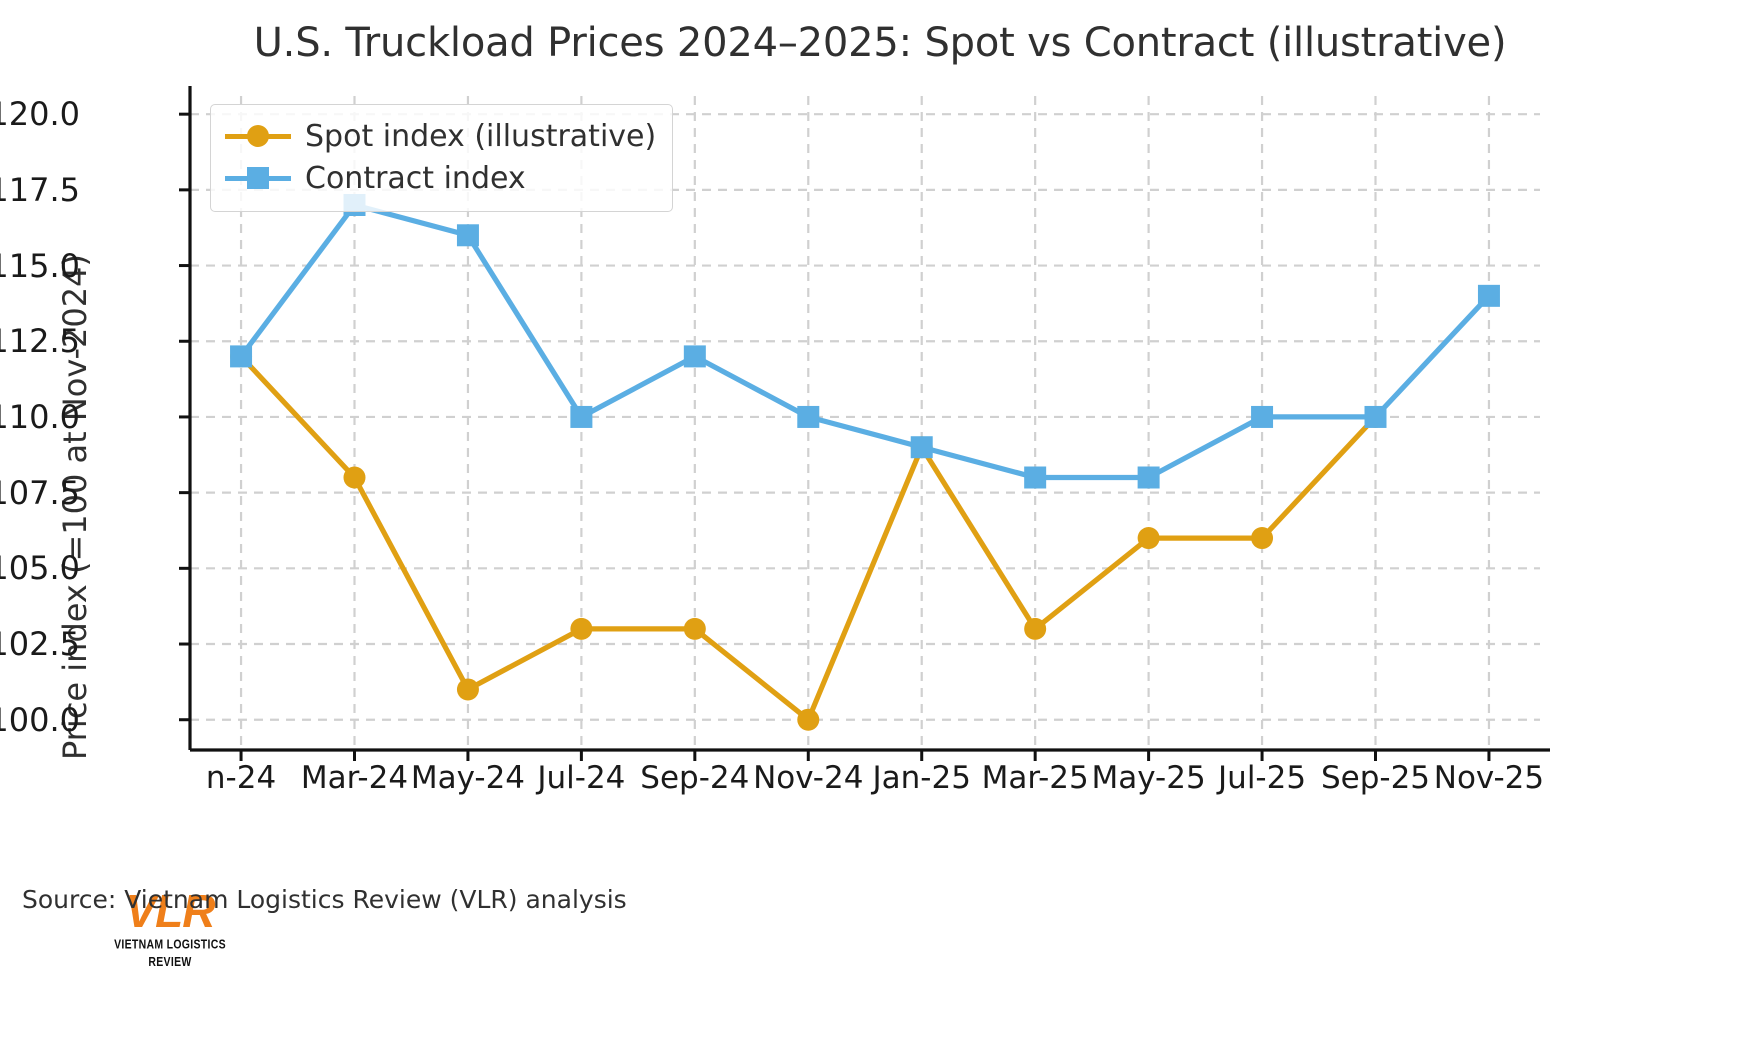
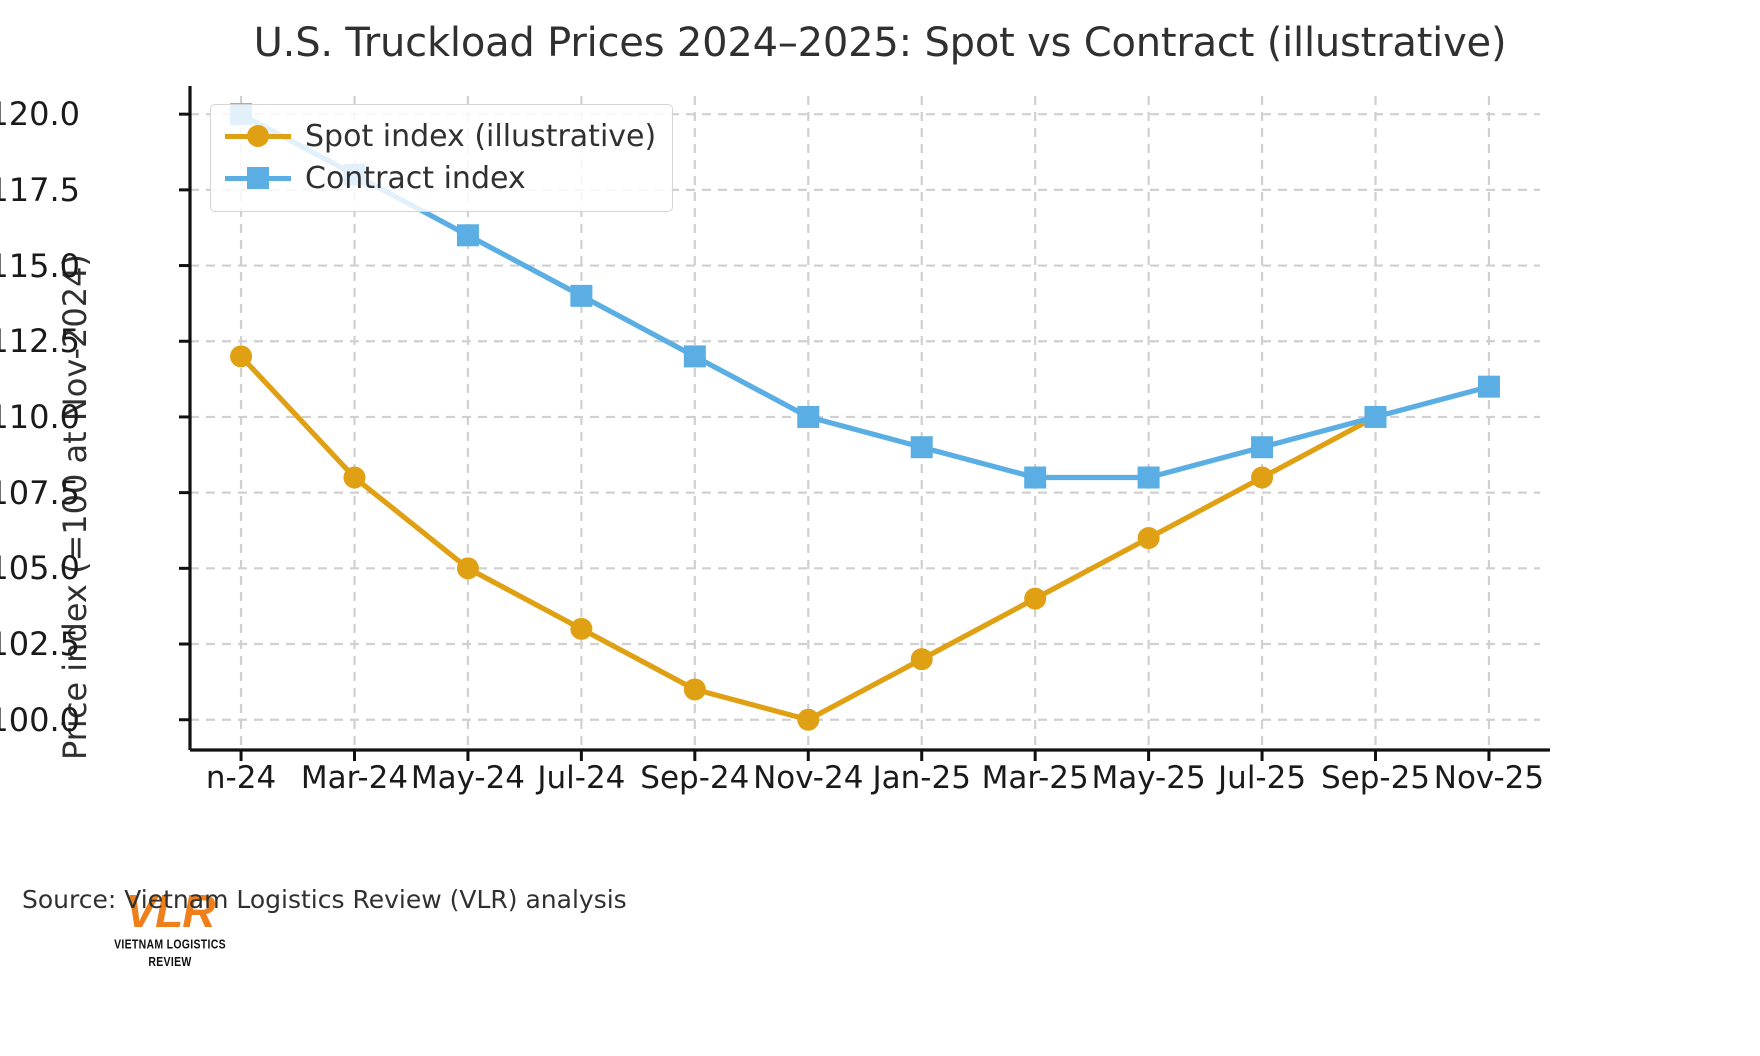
Contract index/n-24: 112 -> 120
Contract index/Mar-24: 117 -> 118
Spot index (illustrative)/May-24: 101 -> 105
Contract index/Jul-24: 110 -> 114
Spot index (illustrative)/Sep-24: 103 -> 101
Spot index (illustrative)/Jan-25: 109 -> 102
Spot index (illustrative)/Mar-25: 103 -> 104
Spot index (illustrative)/Jul-25: 106 -> 108
Contract index/Jul-25: 110 -> 109
Contract index/Nov-25: 114 -> 111
